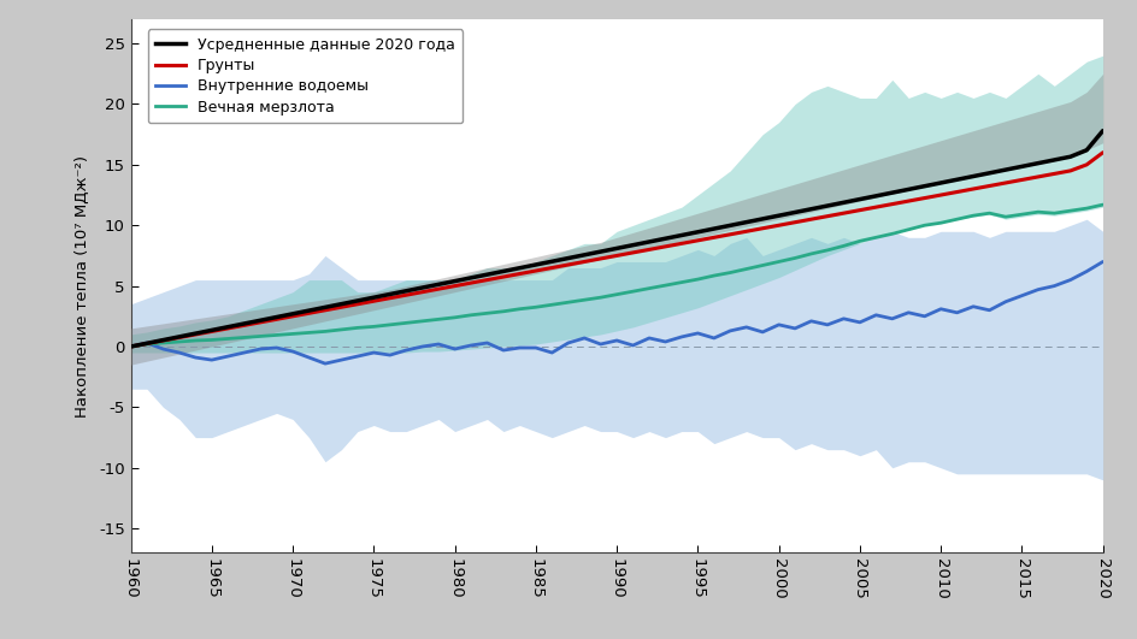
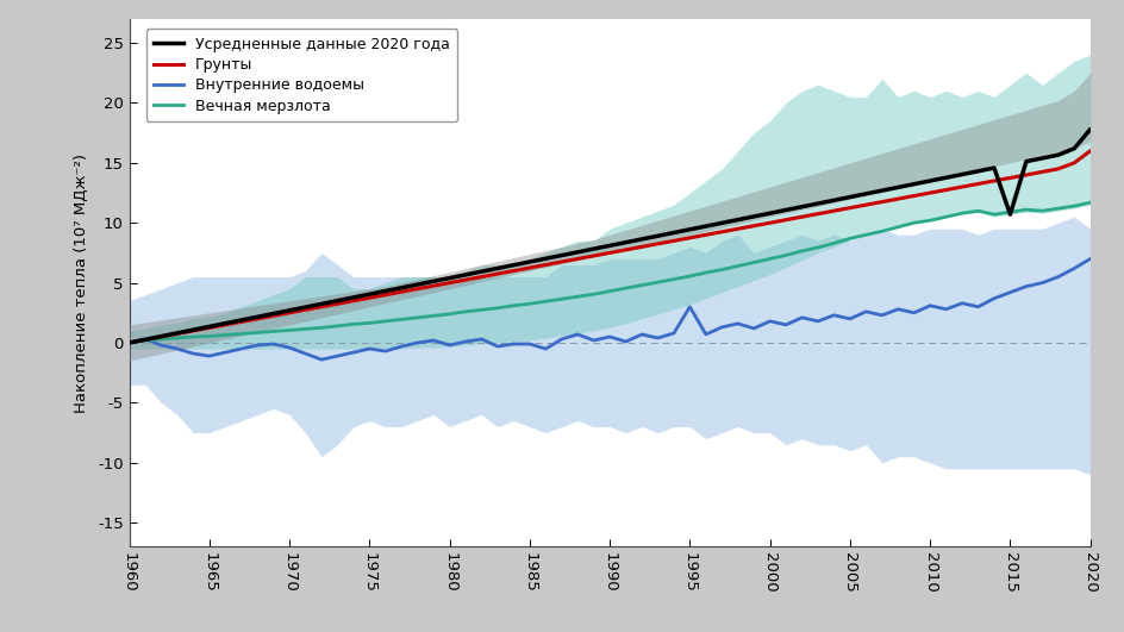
Внутренние водоемы/1995: 1.1 -> 3.0
Усредненные данные 2020 года/2015: 14.8 -> 10.7
